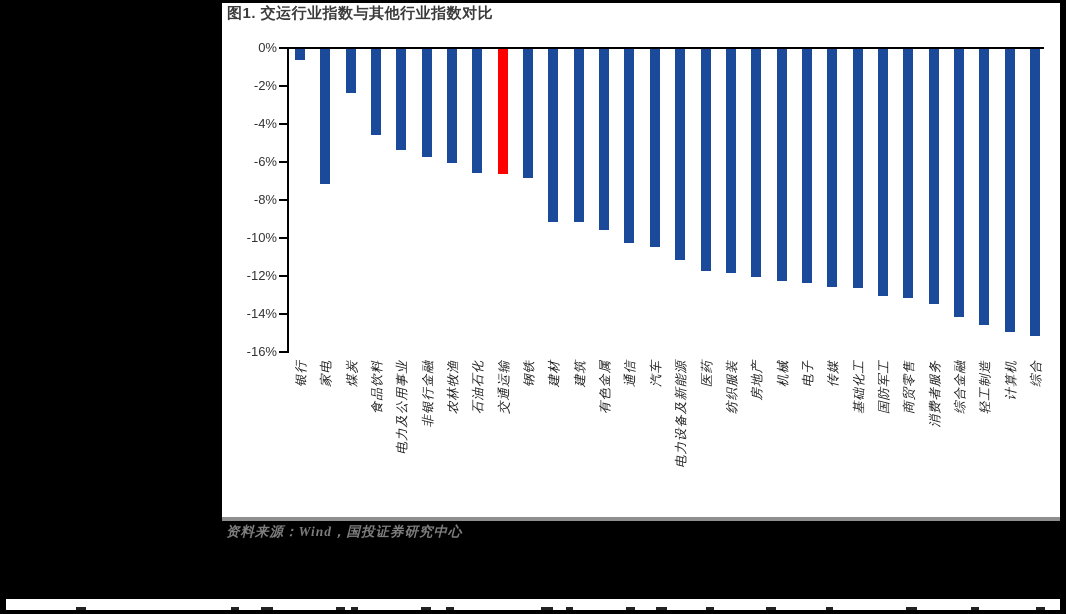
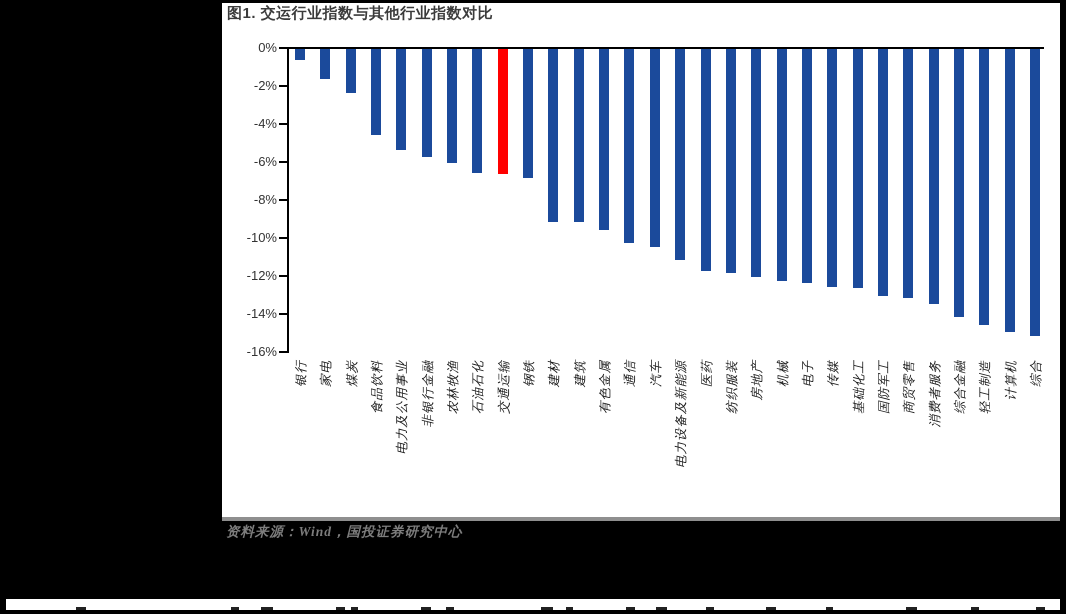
家电: -7.1% -> -1.6%
